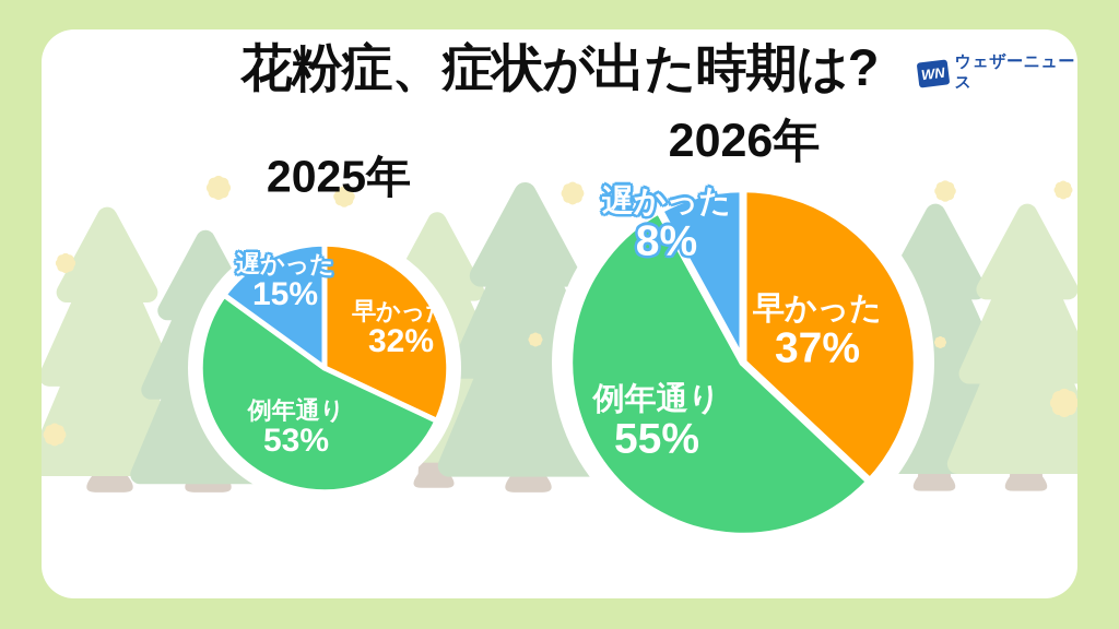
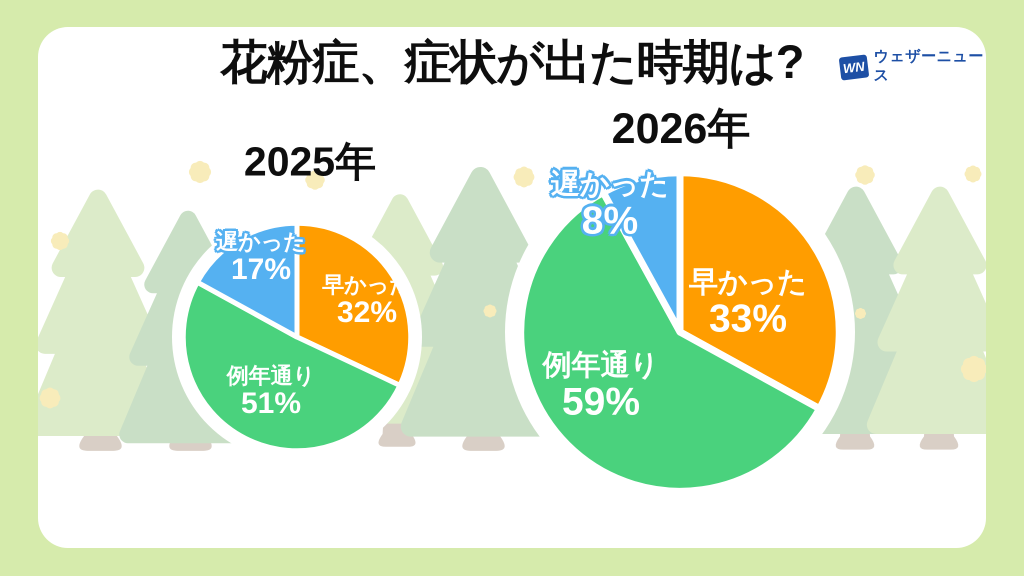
2025年/例年通り: 53% -> 51%
2025年/遅かった: 15% -> 17%
2026年/早かった: 37% -> 33%
2026年/例年通り: 55% -> 59%
